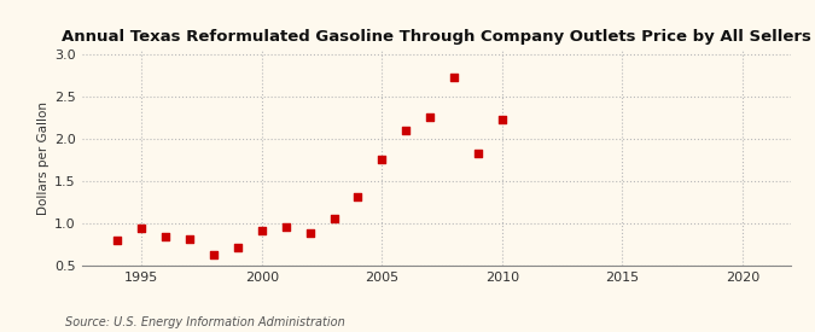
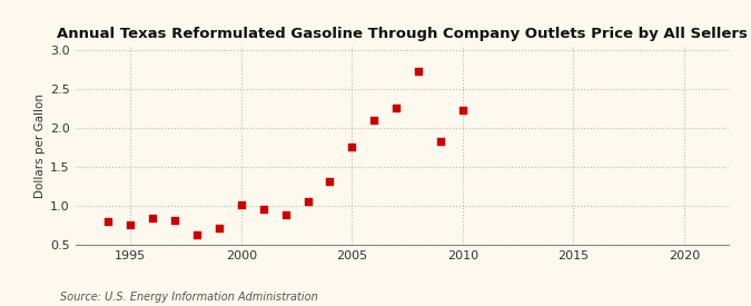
1995: 0.94 -> 0.76
2000: 0.92 -> 1.02
